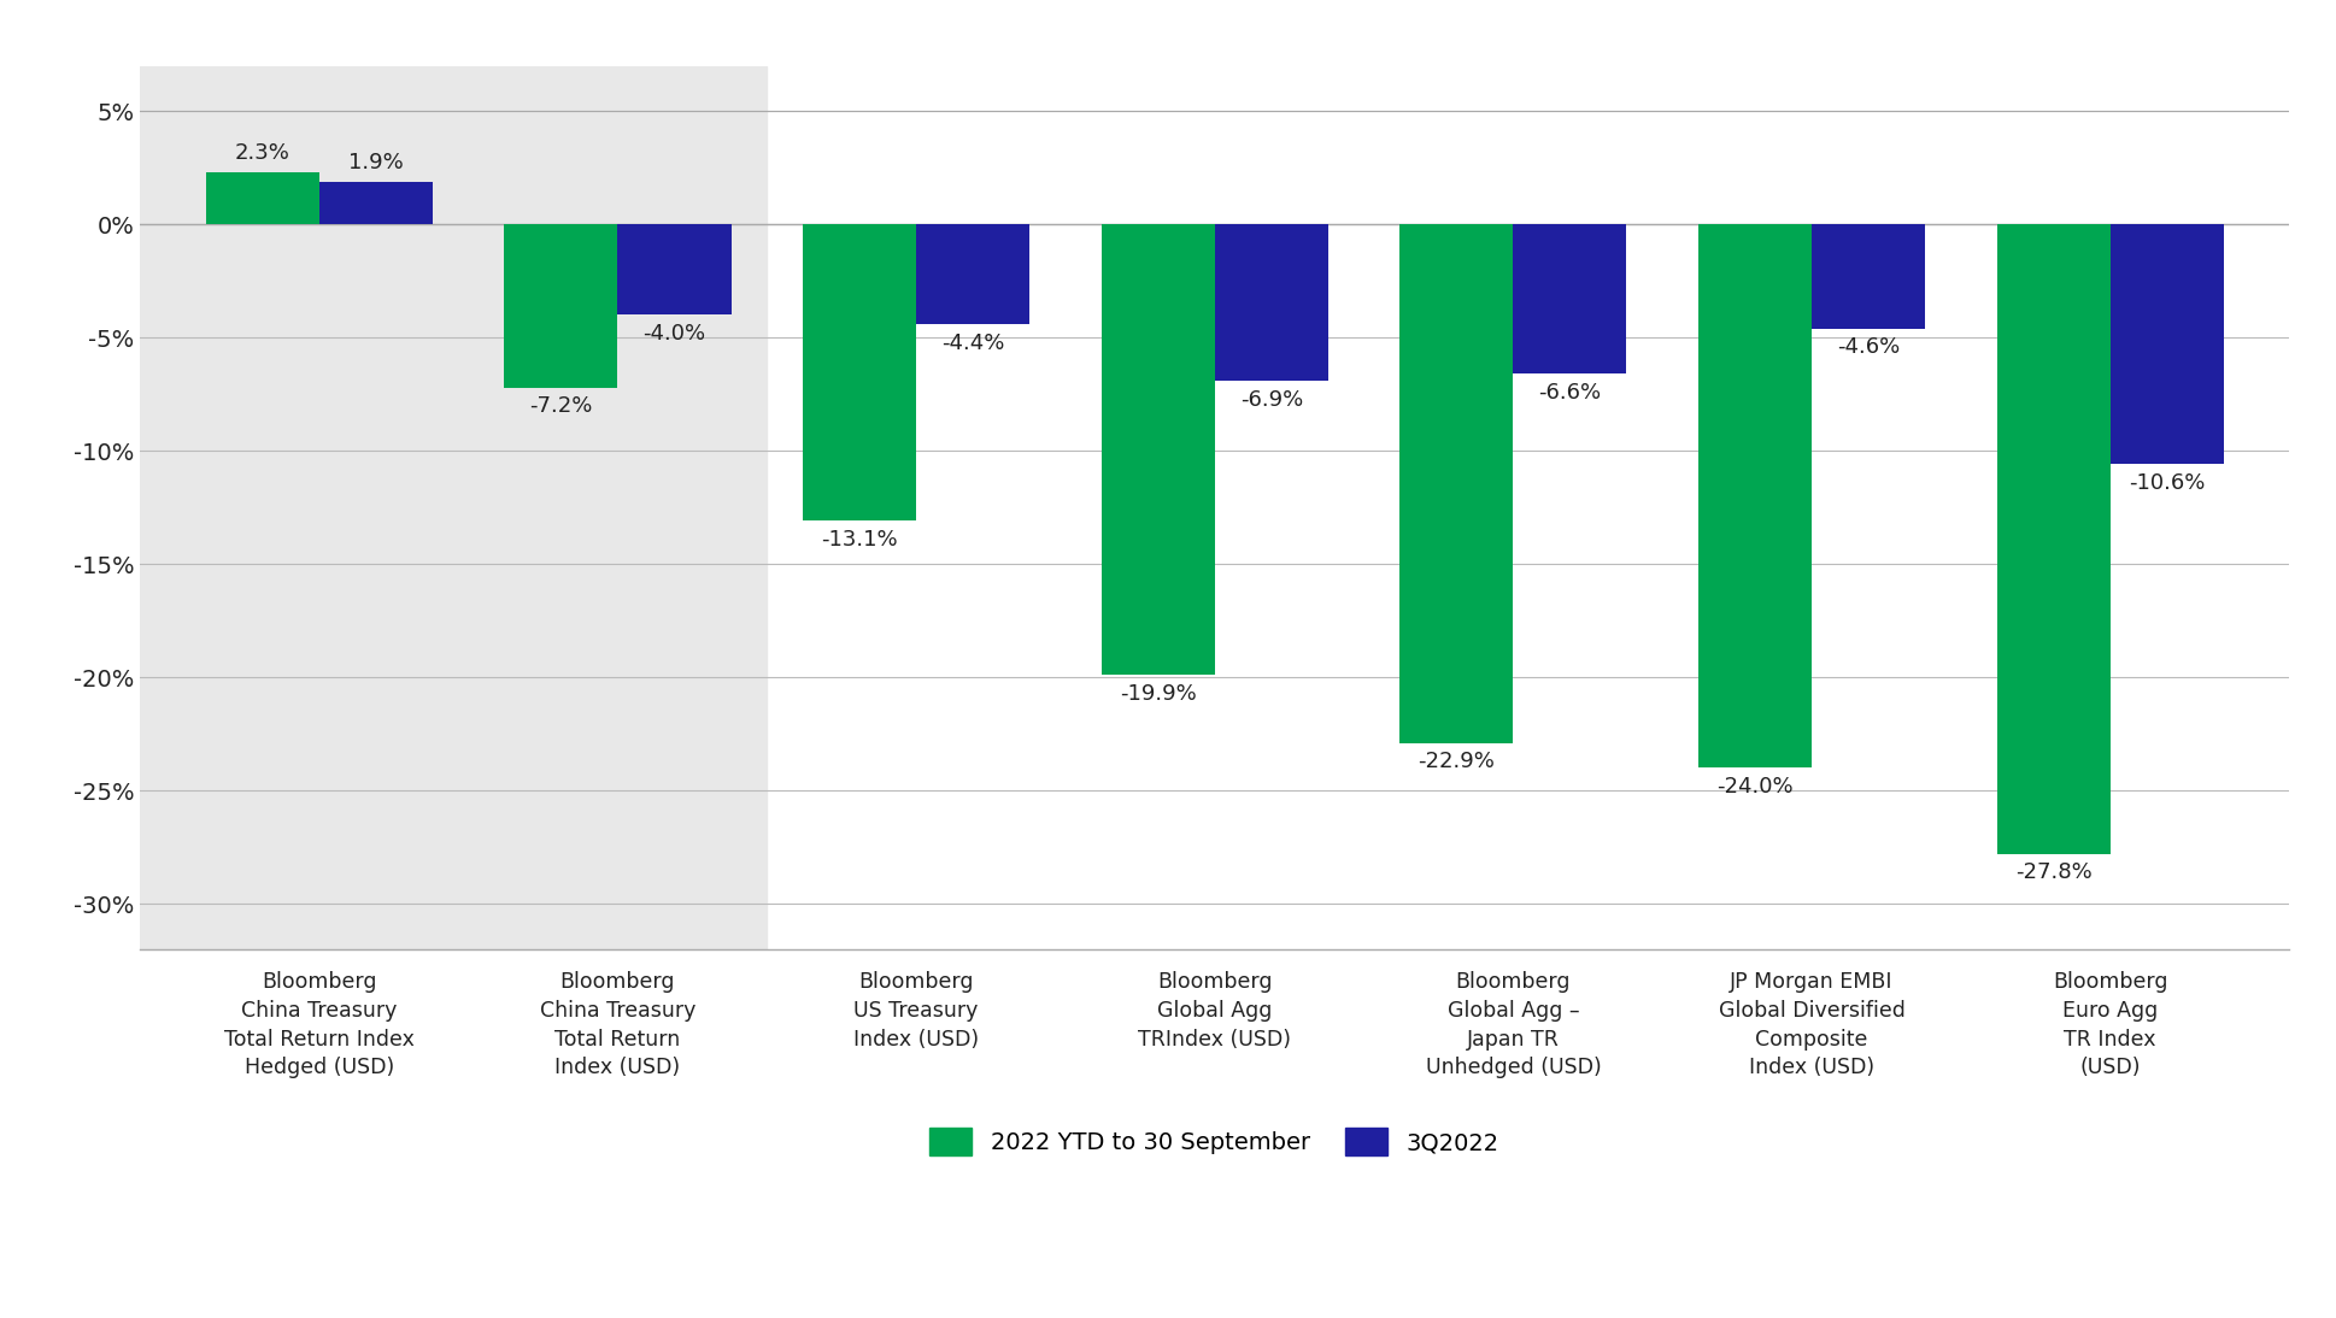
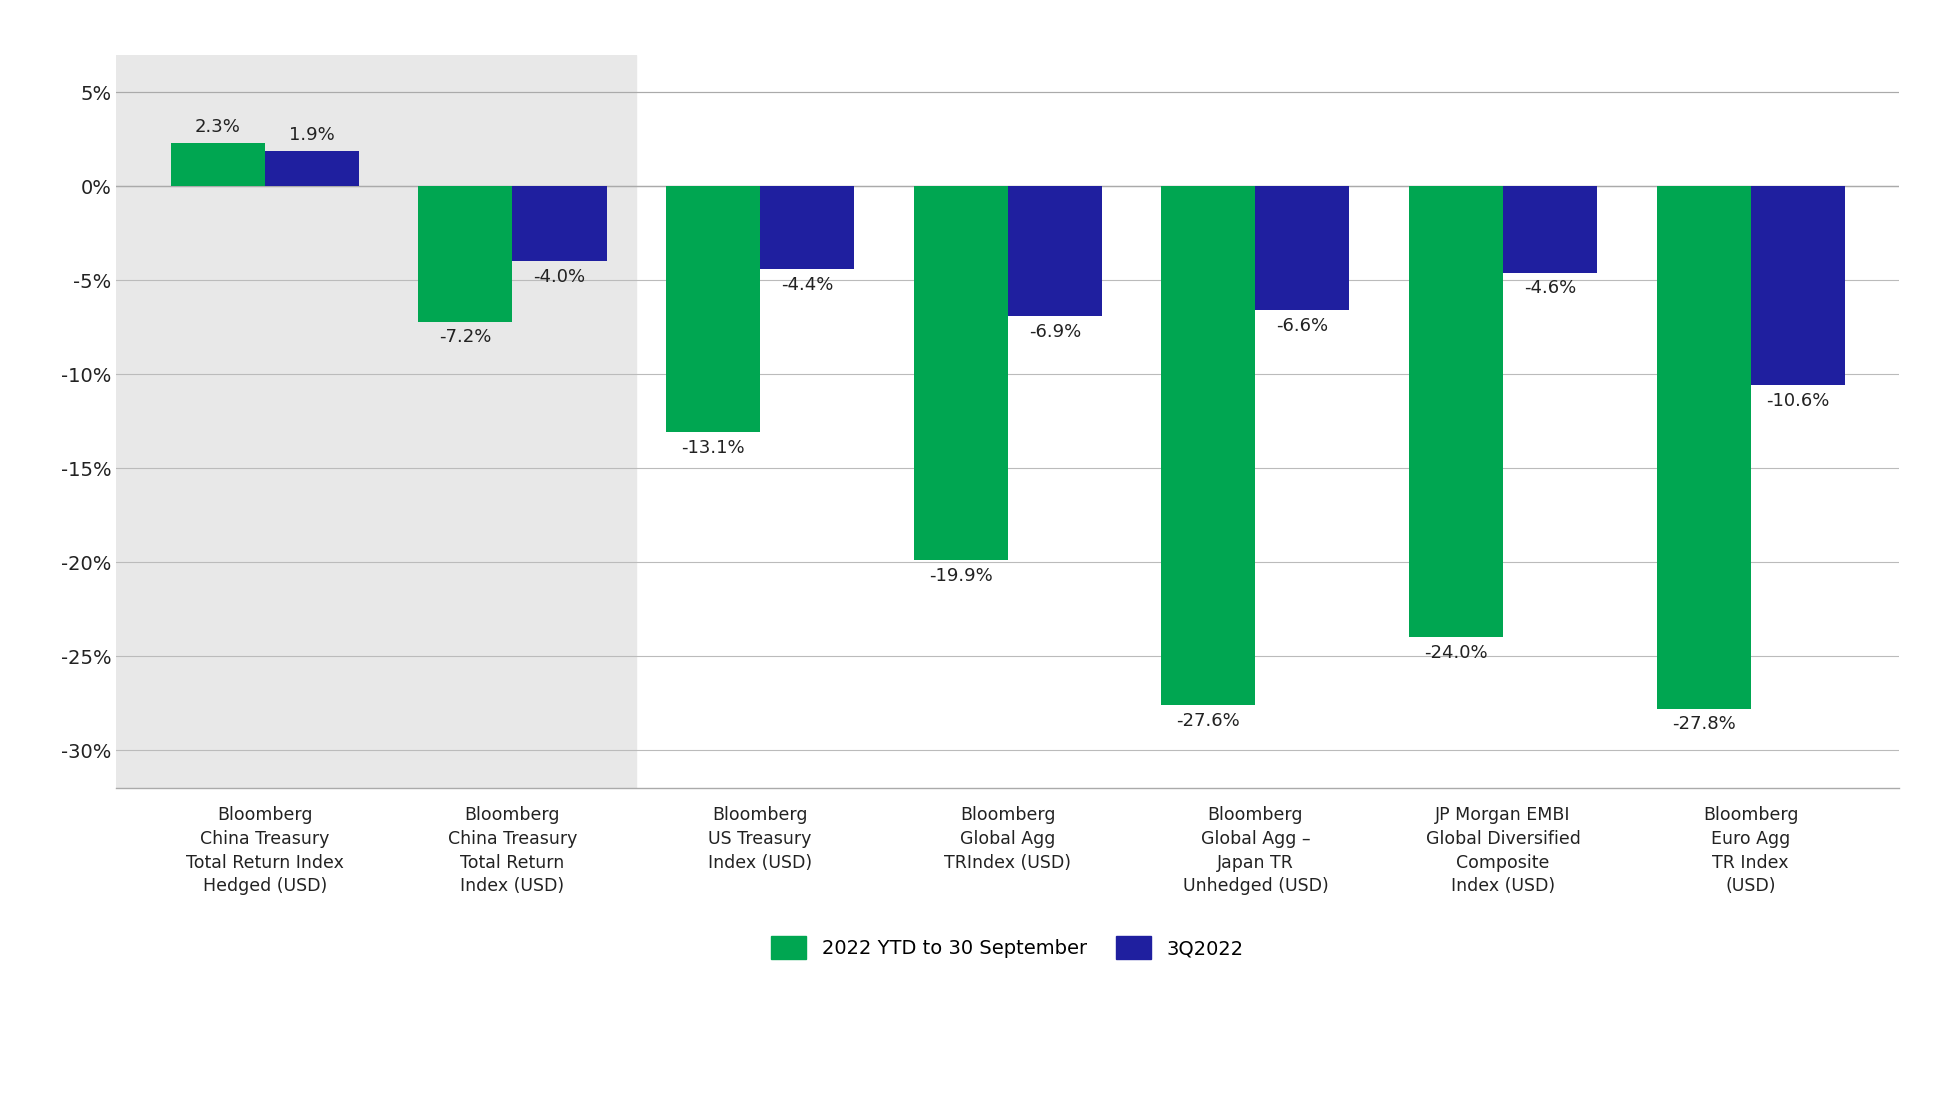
2022 YTD to 30 September/Bloomberg Global Agg – Japan TR Unhedged (USD): -22.9% -> -27.6%
